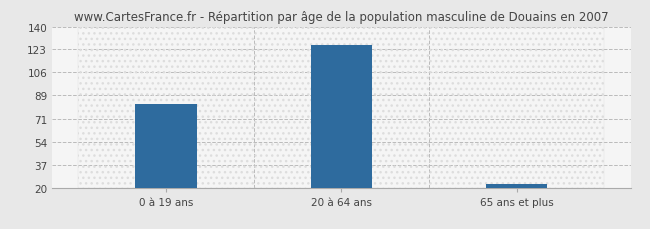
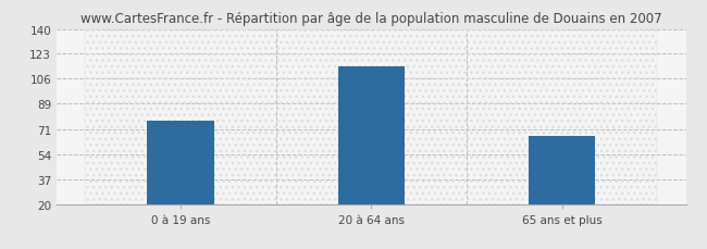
0 à 19 ans: 82 -> 77
20 à 64 ans: 126 -> 114
65 ans et plus: 23 -> 67
